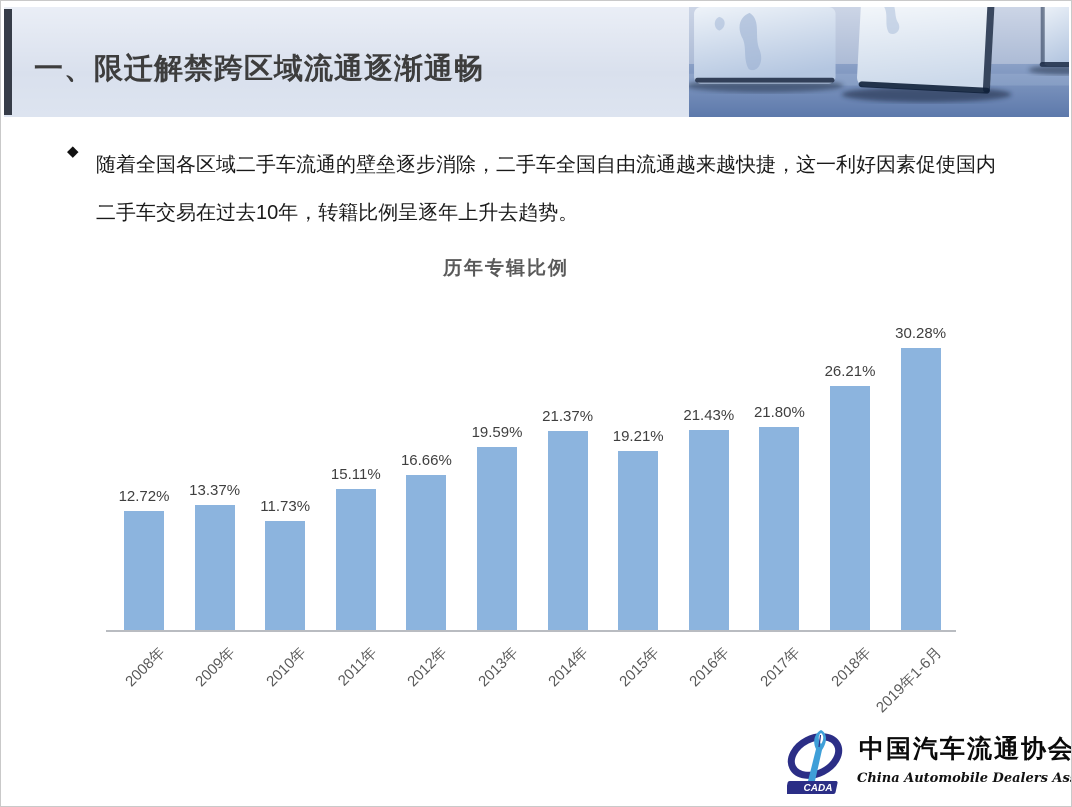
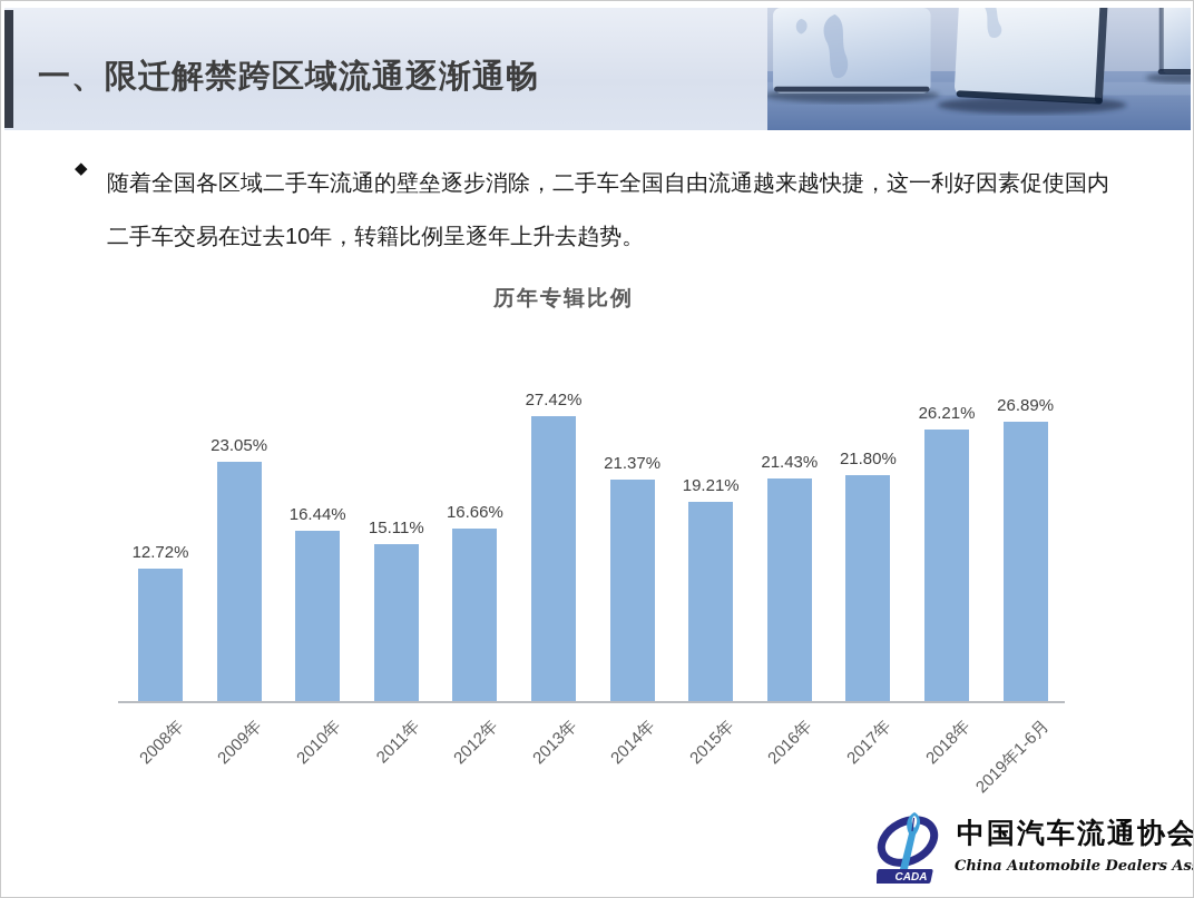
2009年: 13.37% -> 23.05%
2010年: 11.73% -> 16.44%
2013年: 19.59% -> 27.42%
2019年1-6月: 30.28% -> 26.89%
